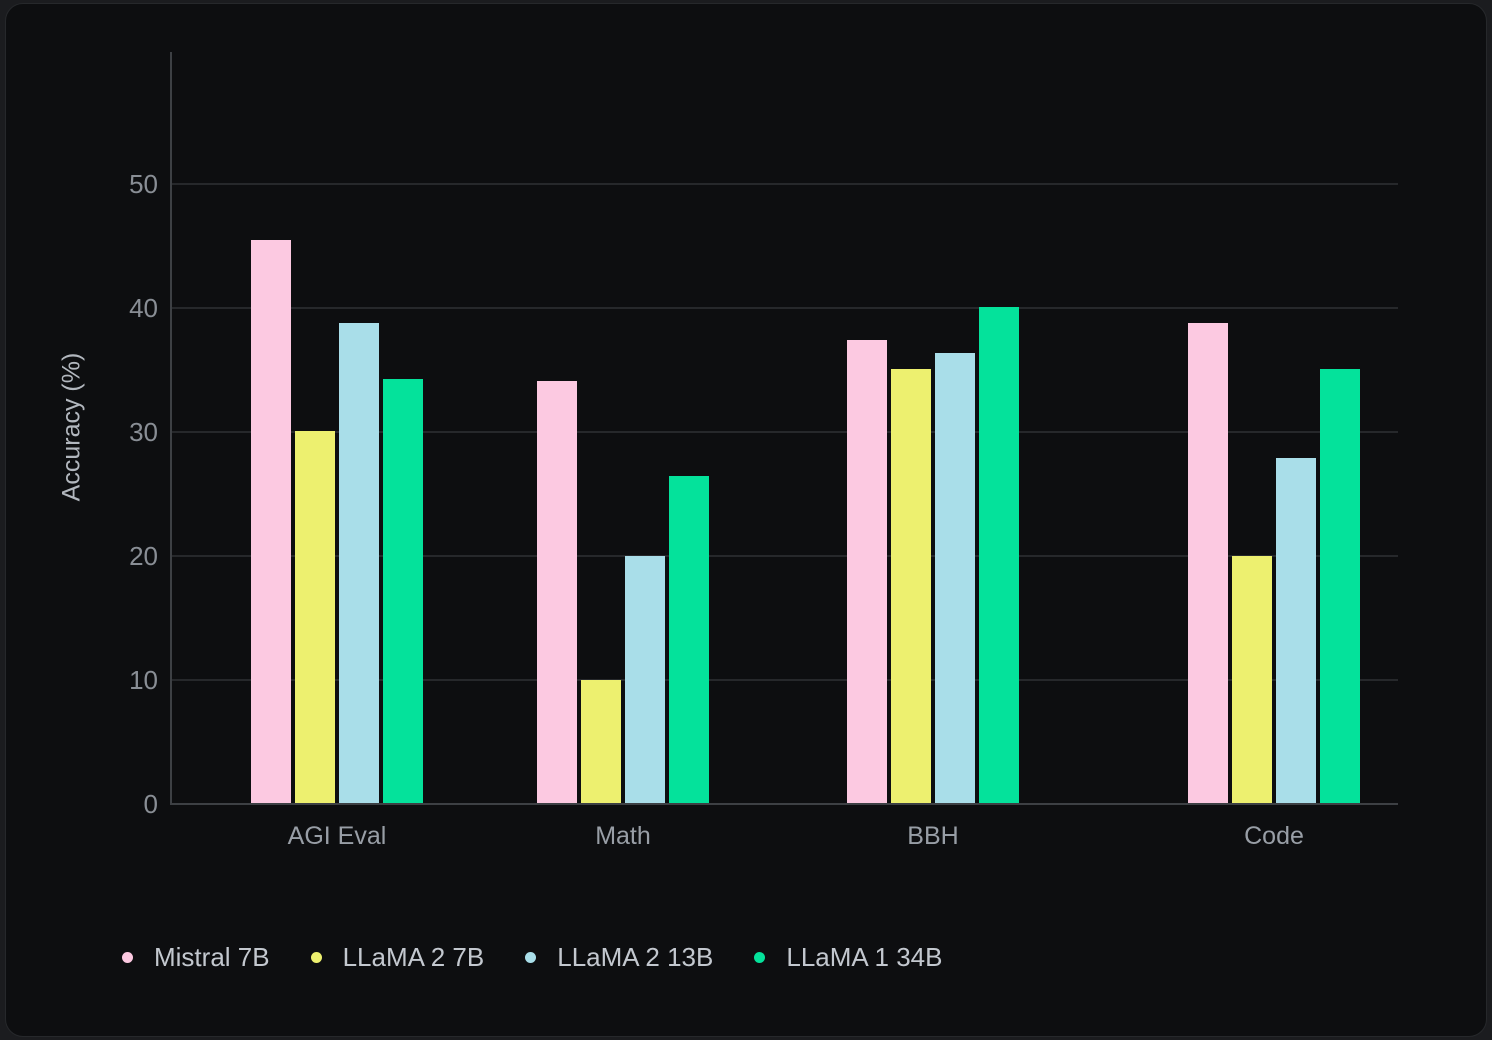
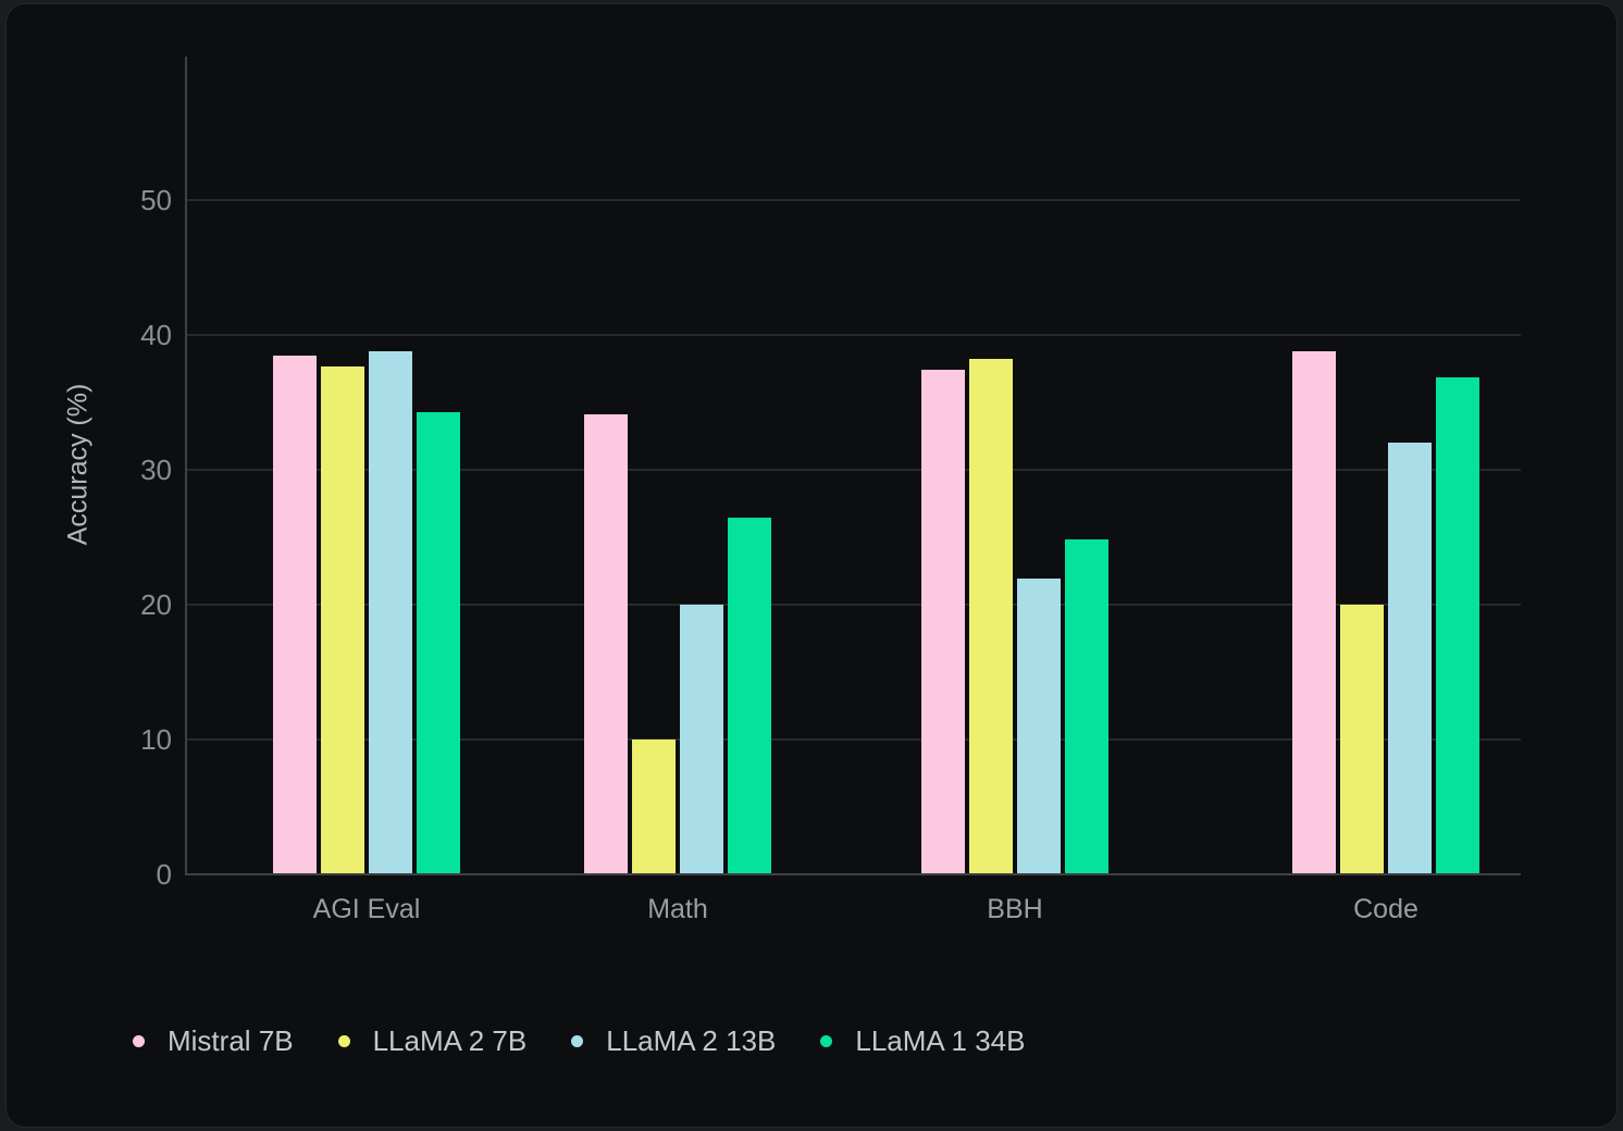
Mistral 7B/AGI Eval: 45.5 -> 38.5
LLaMA 2 7B/AGI Eval: 30.1 -> 37.7
LLaMA 2 7B/BBH: 35.1 -> 38.3
LLaMA 2 13B/BBH: 36.4 -> 22.0
LLaMA 1 34B/BBH: 40.1 -> 24.9
LLaMA 2 13B/Code: 28.0 -> 32.1
LLaMA 1 34B/Code: 35.1 -> 36.9
